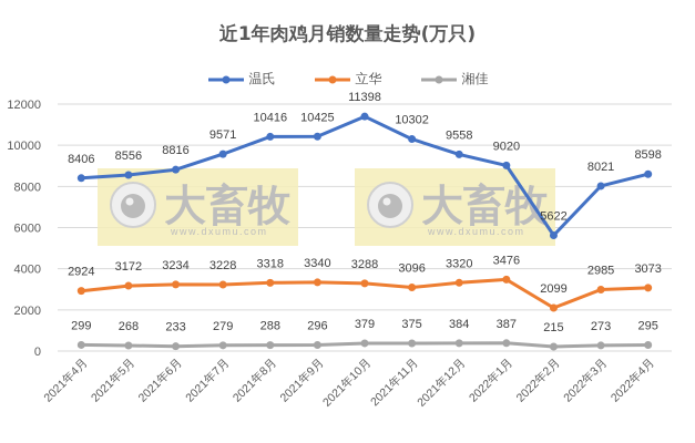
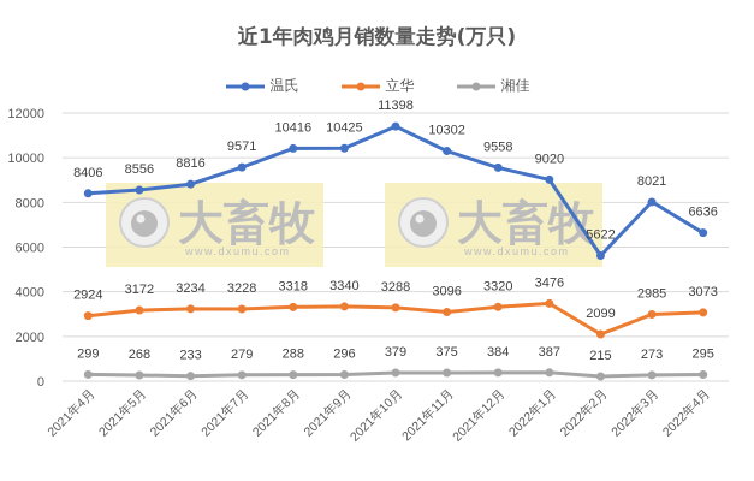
温氏/2022年4月: 8598 -> 6636
